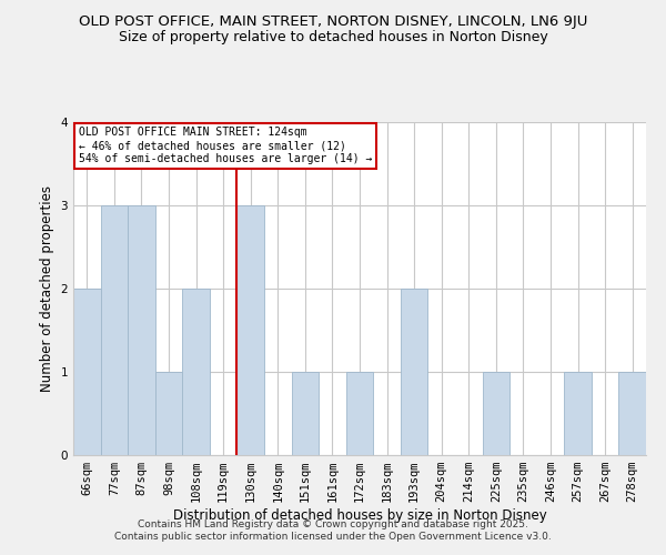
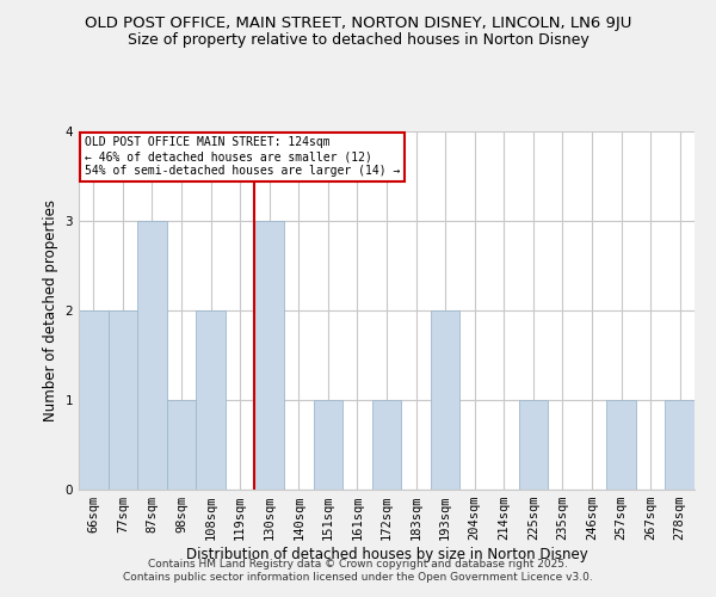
77sqm: 3 -> 2
